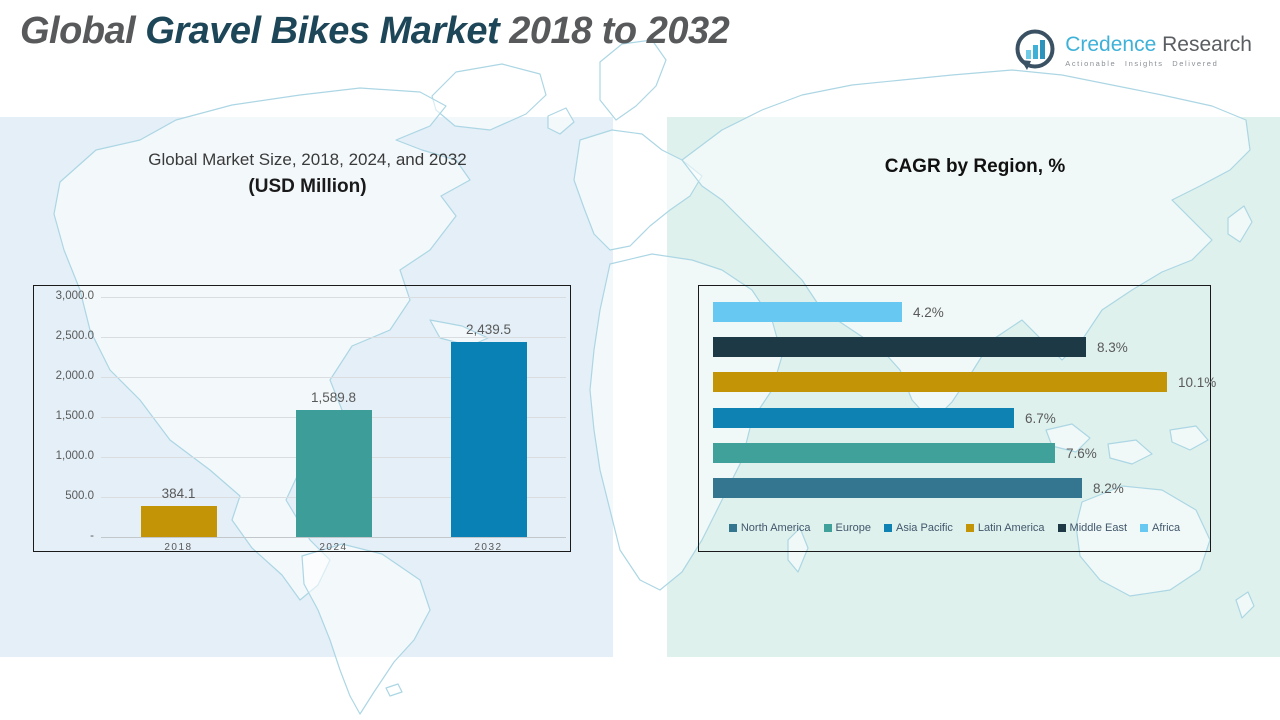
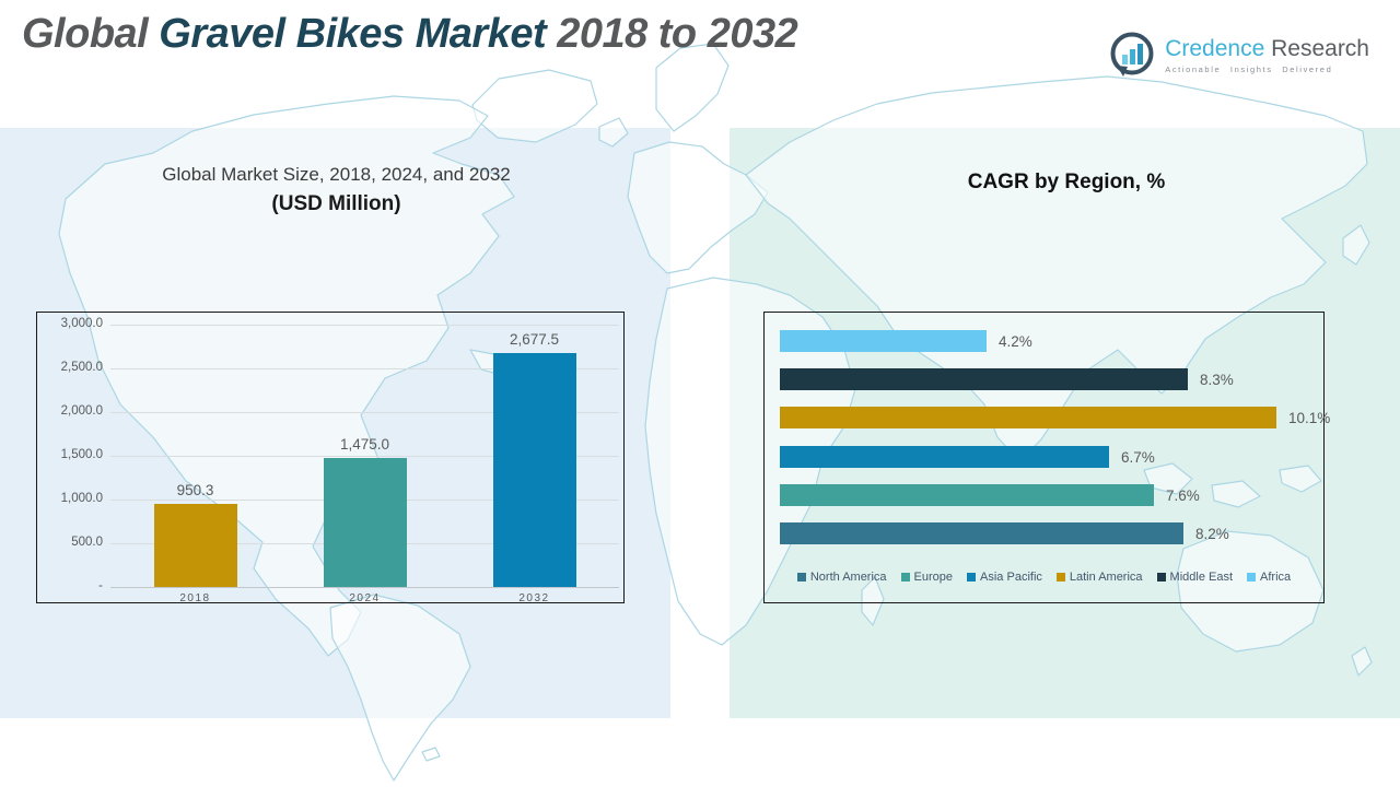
Global Market Size, 2018, 2024, and 2032/2018: 384.1 -> 950.3
Global Market Size, 2018, 2024, and 2032/2024: 1,589.8 -> 1,475.0
Global Market Size, 2018, 2024, and 2032/2032: 2,439.5 -> 2,677.5
